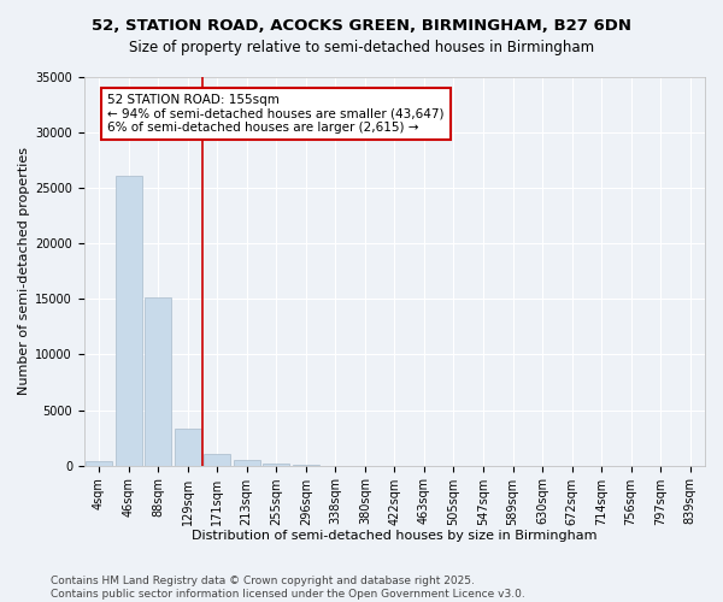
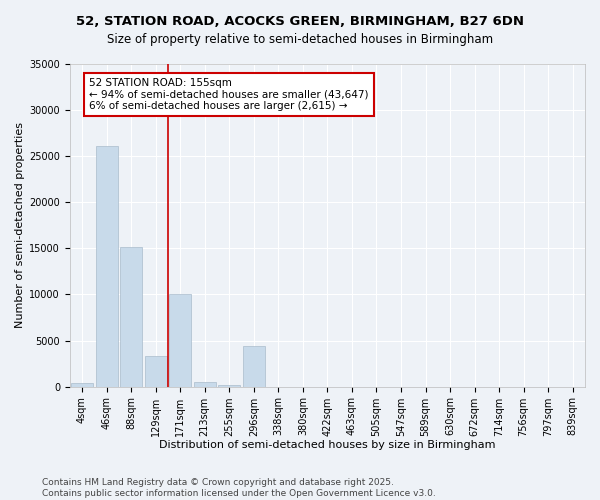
171sqm: 1000 -> 10000
296sqm: 0 -> 4400
